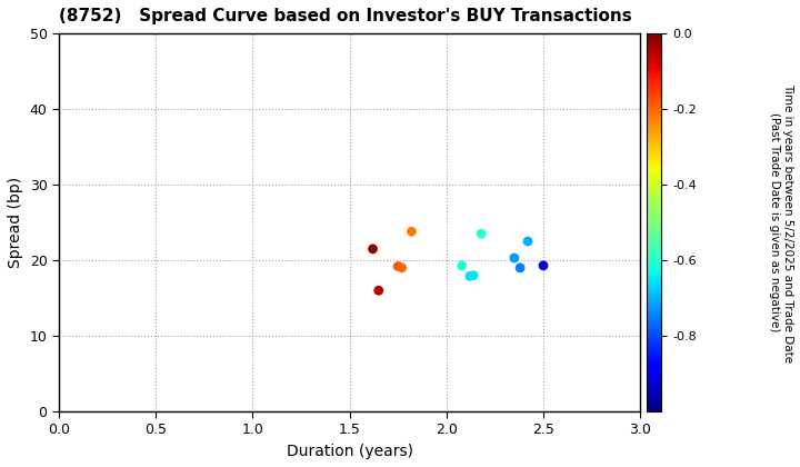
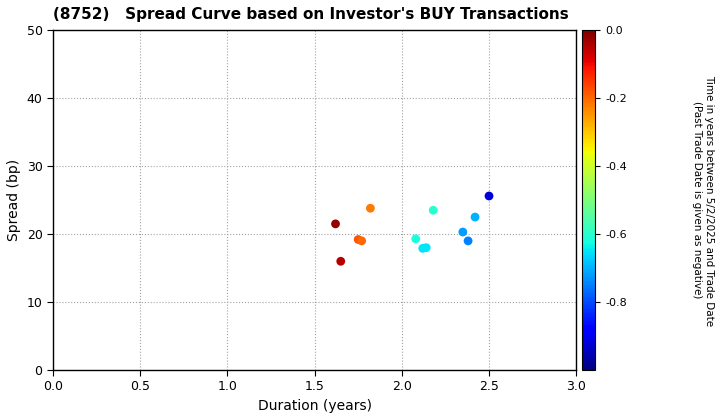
2.5: 19.3 -> 25.6
